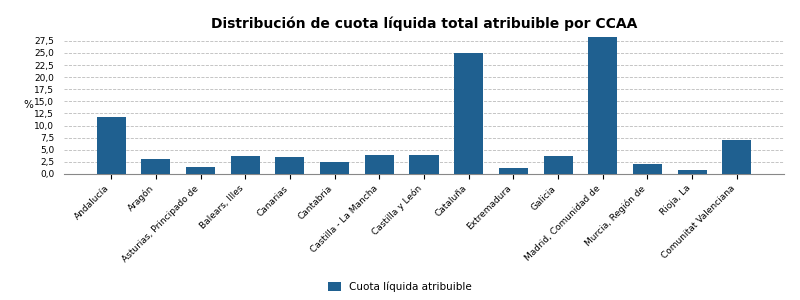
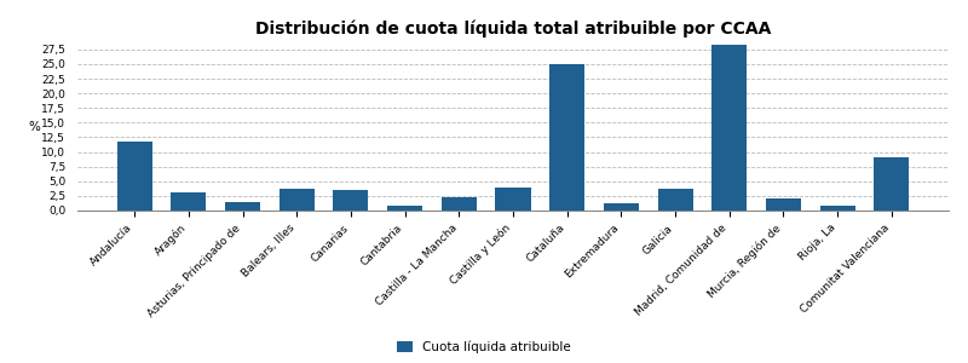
Cantabria: 2,5 -> 0,9
Castilla - La Mancha: 4,0 -> 2,3
Comunitat Valenciana: 7,0 -> 9,0
